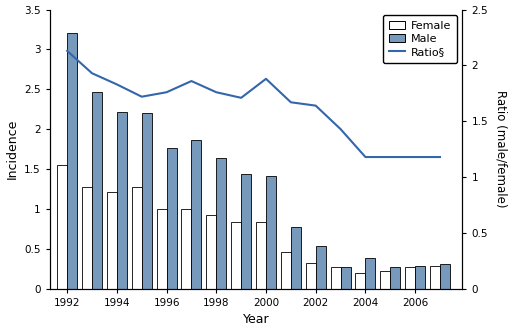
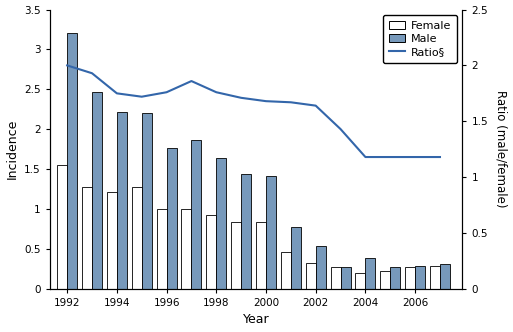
Ratio§/1992: 2.13 -> 2.00
Ratio§/1994: 1.83 -> 1.75
Ratio§/2000: 1.88 -> 1.68
